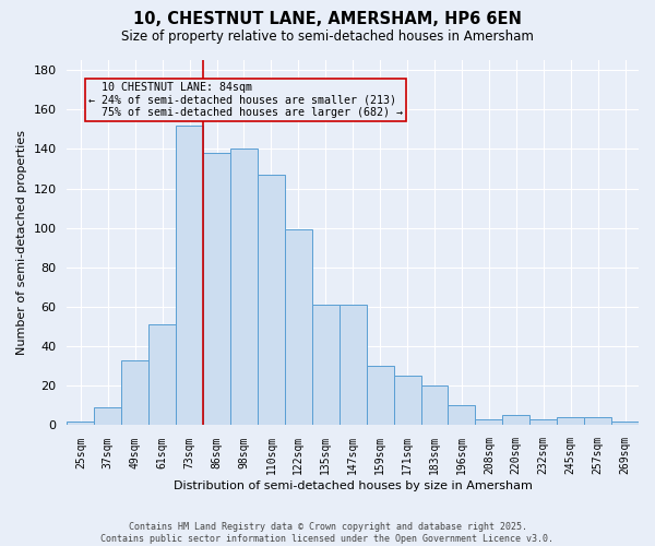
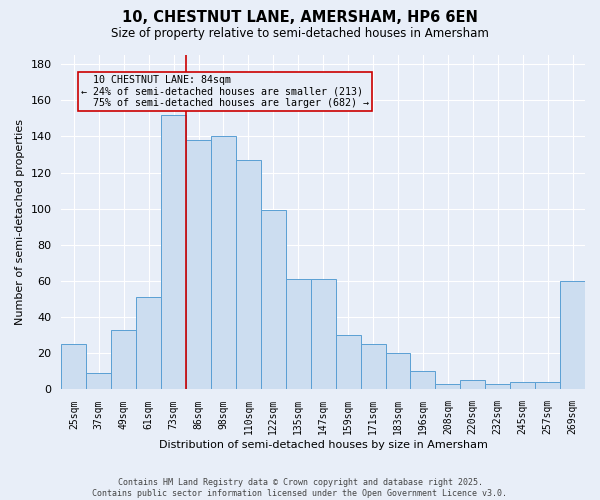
25sqm: 2 -> 25
269sqm: 2 -> 60
